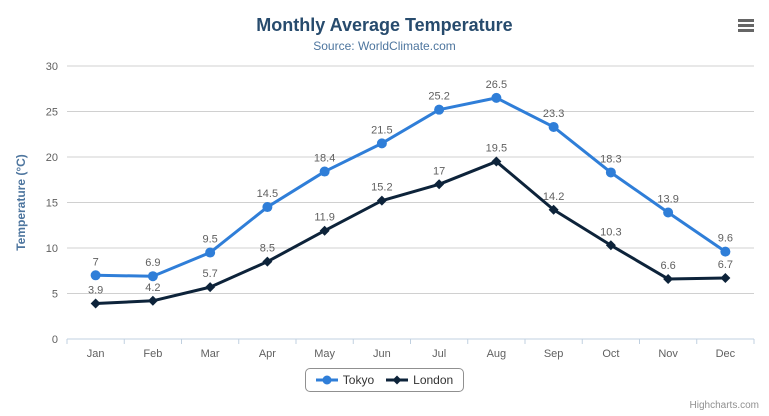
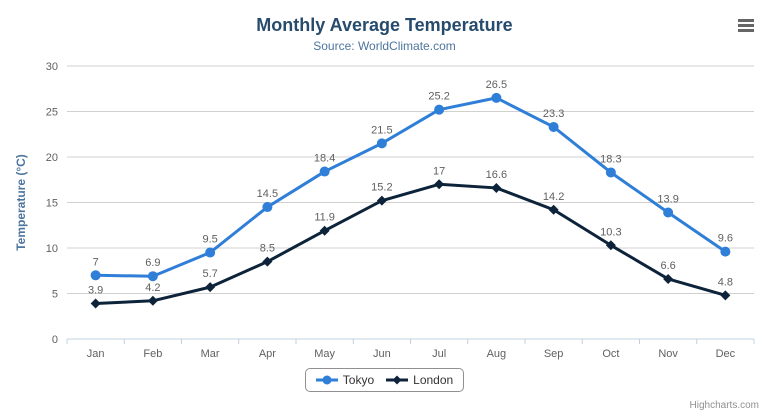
London/Aug: 19.5 -> 16.6
London/Dec: 6.7 -> 4.8
